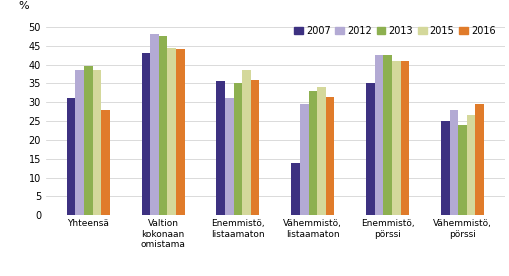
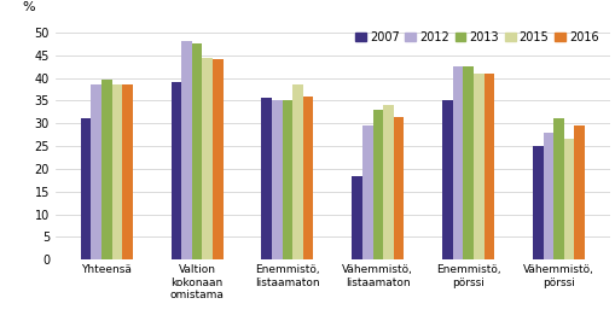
2016/Yhteensä: 28.0 -> 38.5
2007/Valtion kokonaan omistama: 43.0 -> 39.0
2012/Enemmistö, listaamaton: 31.0 -> 35.0
2007/Vähemmistö, listaamaton: 14.0 -> 18.5
2013/Vähemmistö, pörssi: 24.0 -> 31.0
